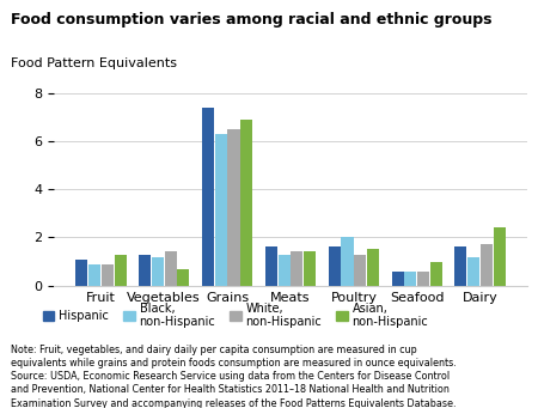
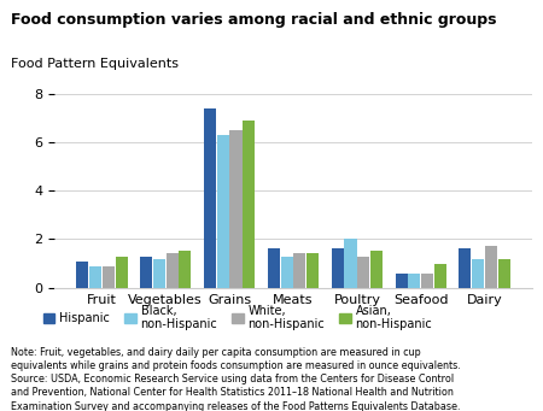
Asian, non-Hispanic/Vegetables: 0.7 -> 1.5
Asian, non-Hispanic/Dairy: 2.4 -> 1.2
